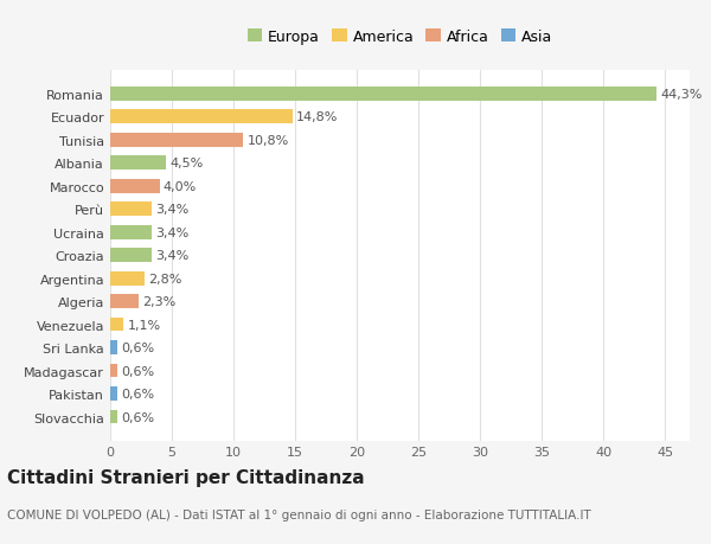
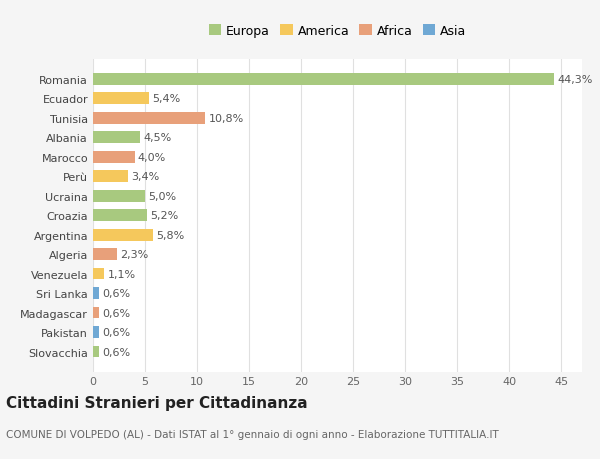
Ecuador: 14,8% -> 5,4%
Ucraina: 3,4% -> 5,0%
Croazia: 3,4% -> 5,2%
Argentina: 2,8% -> 5,8%
